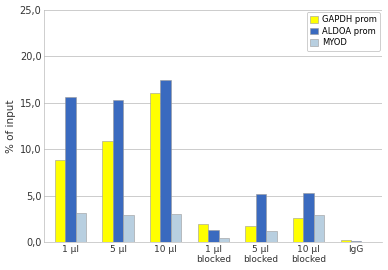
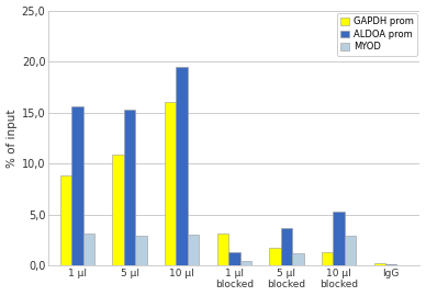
ALDOA prom/10 μl: 17,4 -> 19,5
GAPDH prom/1 μl blocked: 2,0 -> 3,1
ALDOA prom/5 μl blocked: 5,2 -> 3,7
GAPDH prom/10 μl blocked: 2,6 -> 1,3
